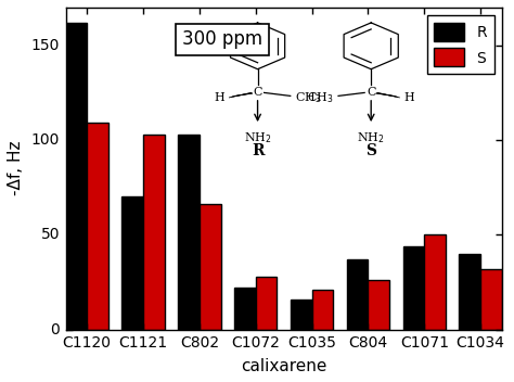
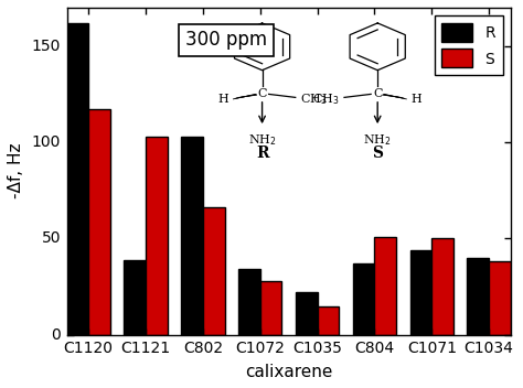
S/C1120: 109 -> 117
R/C1121: 70 -> 39
R/C1072: 22 -> 34
R/C1035: 16 -> 22
S/C1035: 21 -> 15
S/C804: 26 -> 51
S/C1034: 32 -> 38
